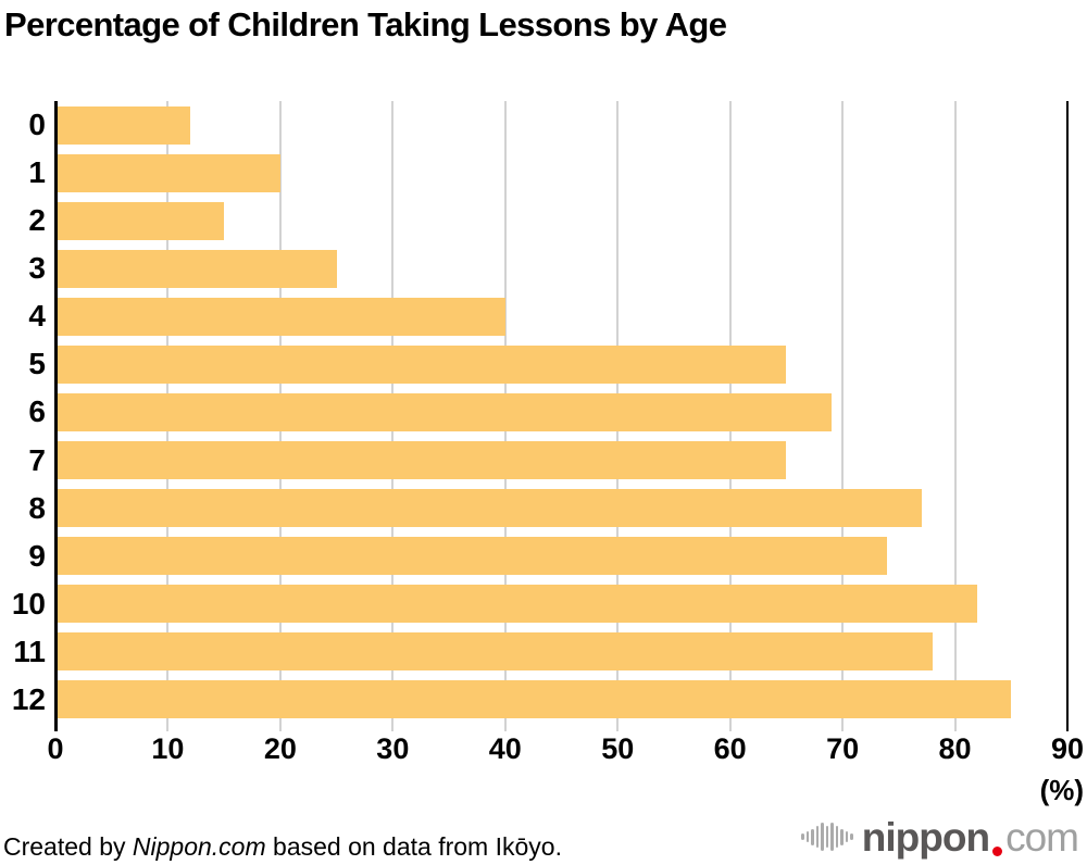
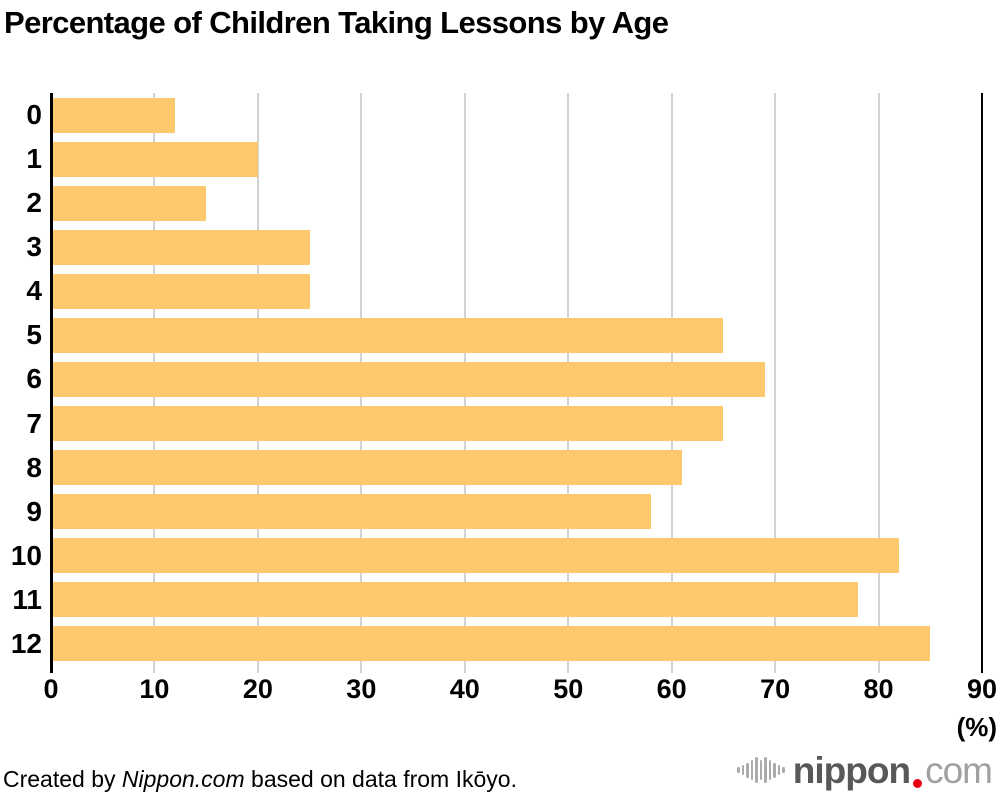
4: 40 -> 25
8: 77 -> 61
9: 74 -> 58
